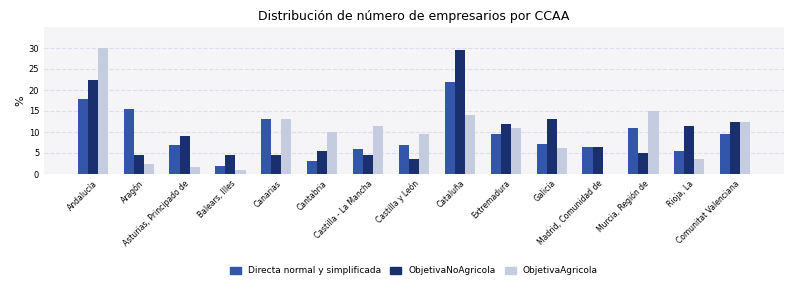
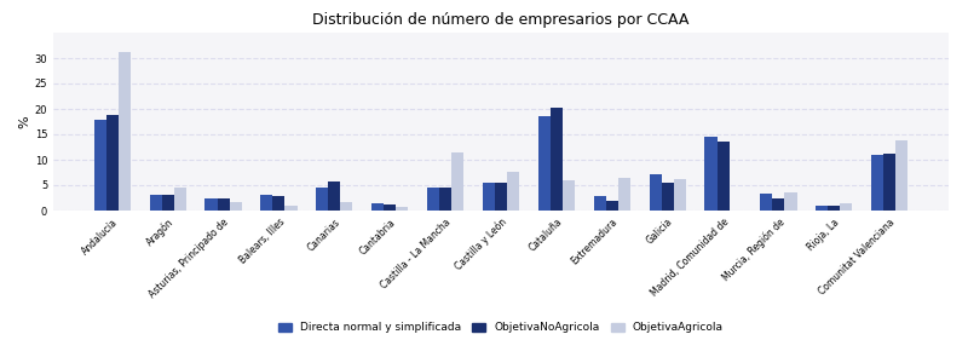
ObjetivaNoAgricola/Andalucía: 22.5 -> 18.8
ObjetivaAgricola/Andalucía: 30.0 -> 31.3
Directa normal y simplificada/Aragón: 15.5 -> 3.0
ObjetivaNoAgricola/Aragón: 4.5 -> 3.0
ObjetivaAgricola/Aragón: 2.5 -> 4.6
Directa normal y simplificada/Asturias, Principado de: 7.0 -> 2.5
ObjetivaNoAgricola/Asturias, Principado de: 9.0 -> 2.5
Directa normal y simplificada/Balears, Illes: 2.0 -> 3.2
ObjetivaNoAgricola/Balears, Illes: 4.5 -> 2.8
Directa normal y simplificada/Canarias: 13.0 -> 4.5
ObjetivaNoAgricola/Canarias: 4.5 -> 5.7
ObjetivaAgricola/Canarias: 13.0 -> 1.6
Directa normal y simplificada/Cantabria: 3.0 -> 1.5
ObjetivaNoAgricola/Cantabria: 5.5 -> 1.3
ObjetivaAgricola/Cantabria: 10.0 -> 0.7
Directa normal y simplificada/Castilla - La Mancha: 6.0 -> 4.5
Directa normal y simplificada/Castilla y León: 7.0 -> 5.5
ObjetivaNoAgricola/Castilla y León: 3.5 -> 5.5
ObjetivaAgricola/Castilla y León: 9.5 -> 7.6
Directa normal y simplificada/Cataluña: 22.0 -> 18.5
ObjetivaNoAgricola/Cataluña: 29.5 -> 20.2
ObjetivaAgricola/Cataluña: 14.0 -> 6.0
Directa normal y simplificada/Extremadura: 9.5 -> 2.8
ObjetivaNoAgricola/Extremadura: 12.0 -> 1.8
ObjetivaAgricola/Extremadura: 11.0 -> 6.4
ObjetivaNoAgricola/Galicia: 13.0 -> 5.4
Directa normal y simplificada/Madrid, Comunidad de: 6.5 -> 14.5
ObjetivaNoAgricola/Madrid, Comunidad de: 6.5 -> 13.5
Directa normal y simplificada/Murcia, Región de: 11.0 -> 3.3
ObjetivaNoAgricola/Murcia, Región de: 5.0 -> 2.4
ObjetivaAgricola/Murcia, Región de: 15.0 -> 3.5
Directa normal y simplificada/Rioja, La: 5.5 -> 1.0
ObjetivaNoAgricola/Rioja, La: 11.5 -> 1.0
ObjetivaAgricola/Rioja, La: 3.5 -> 1.5
Directa normal y simplificada/Comunitat Valenciana: 9.5 -> 11.0
ObjetivaNoAgricola/Comunitat Valenciana: 12.5 -> 11.2
ObjetivaAgricola/Comunitat Valenciana: 12.5 -> 13.8
